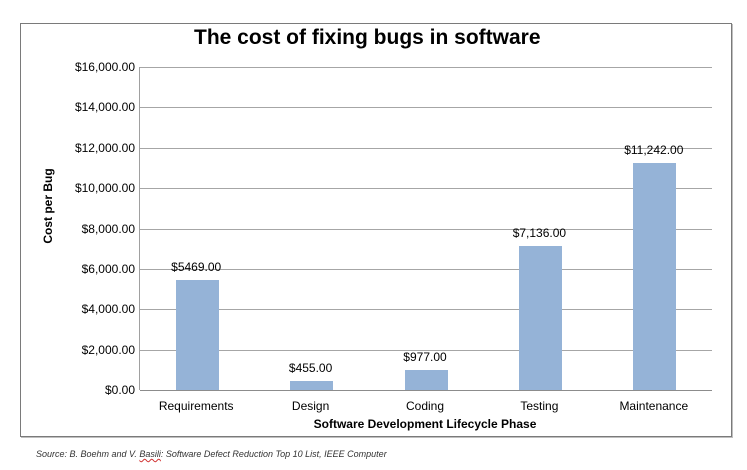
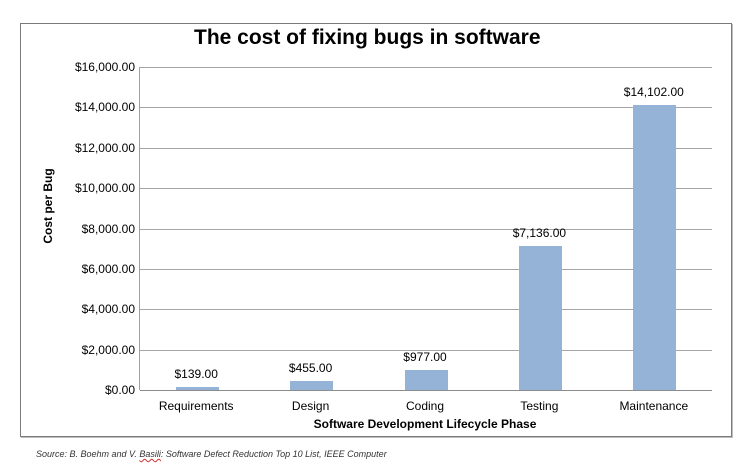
Requirements: $5469.00 -> $139.00
Maintenance: $11,242.00 -> $14,102.00
